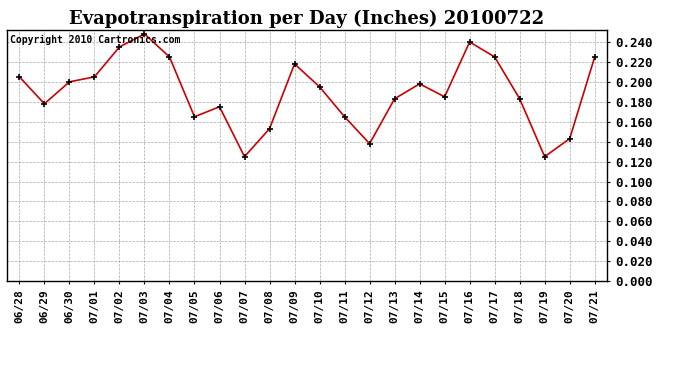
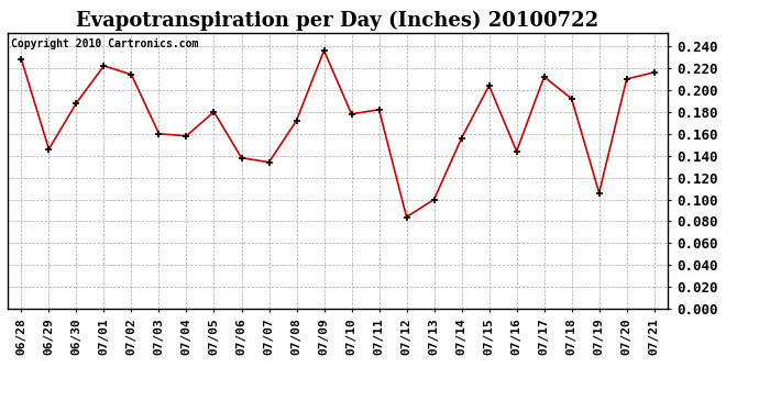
06/28: 0.205 -> 0.228
06/29: 0.178 -> 0.146
06/30: 0.200 -> 0.188
07/01: 0.205 -> 0.222
07/02: 0.235 -> 0.214
07/03: 0.248 -> 0.160
07/04: 0.225 -> 0.158
07/05: 0.165 -> 0.180
07/06: 0.175 -> 0.138
07/07: 0.125 -> 0.134
07/08: 0.153 -> 0.172
07/09: 0.218 -> 0.236
07/10: 0.195 -> 0.178
07/11: 0.165 -> 0.182
07/12: 0.138 -> 0.084
07/13: 0.183 -> 0.100
07/14: 0.198 -> 0.156
07/15: 0.185 -> 0.204
07/16: 0.240 -> 0.144
07/17: 0.225 -> 0.212
07/18: 0.183 -> 0.192
07/19: 0.125 -> 0.106
07/20: 0.143 -> 0.210
07/21: 0.225 -> 0.216
